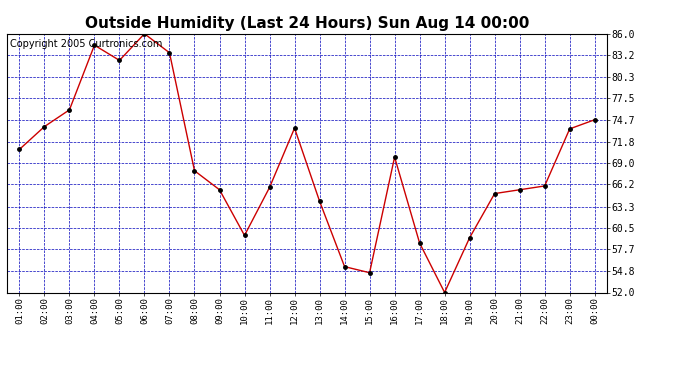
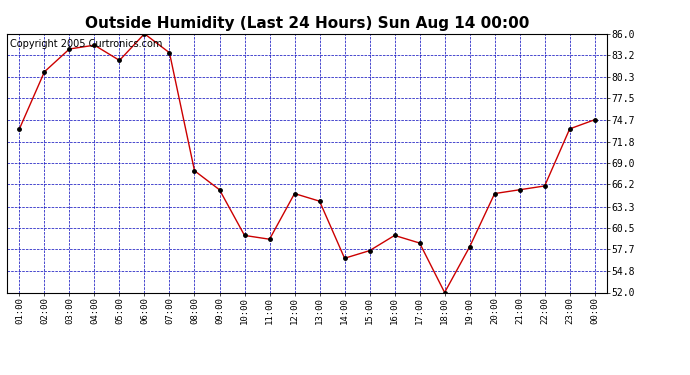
01:00: 70.8 -> 73.5
02:00: 73.8 -> 81.0
03:00: 76.0 -> 84.0
11:00: 65.8 -> 59.0
12:00: 73.6 -> 65.0
14:00: 55.4 -> 56.5
15:00: 54.6 -> 57.5
16:00: 69.8 -> 59.5
19:00: 59.2 -> 58.0
